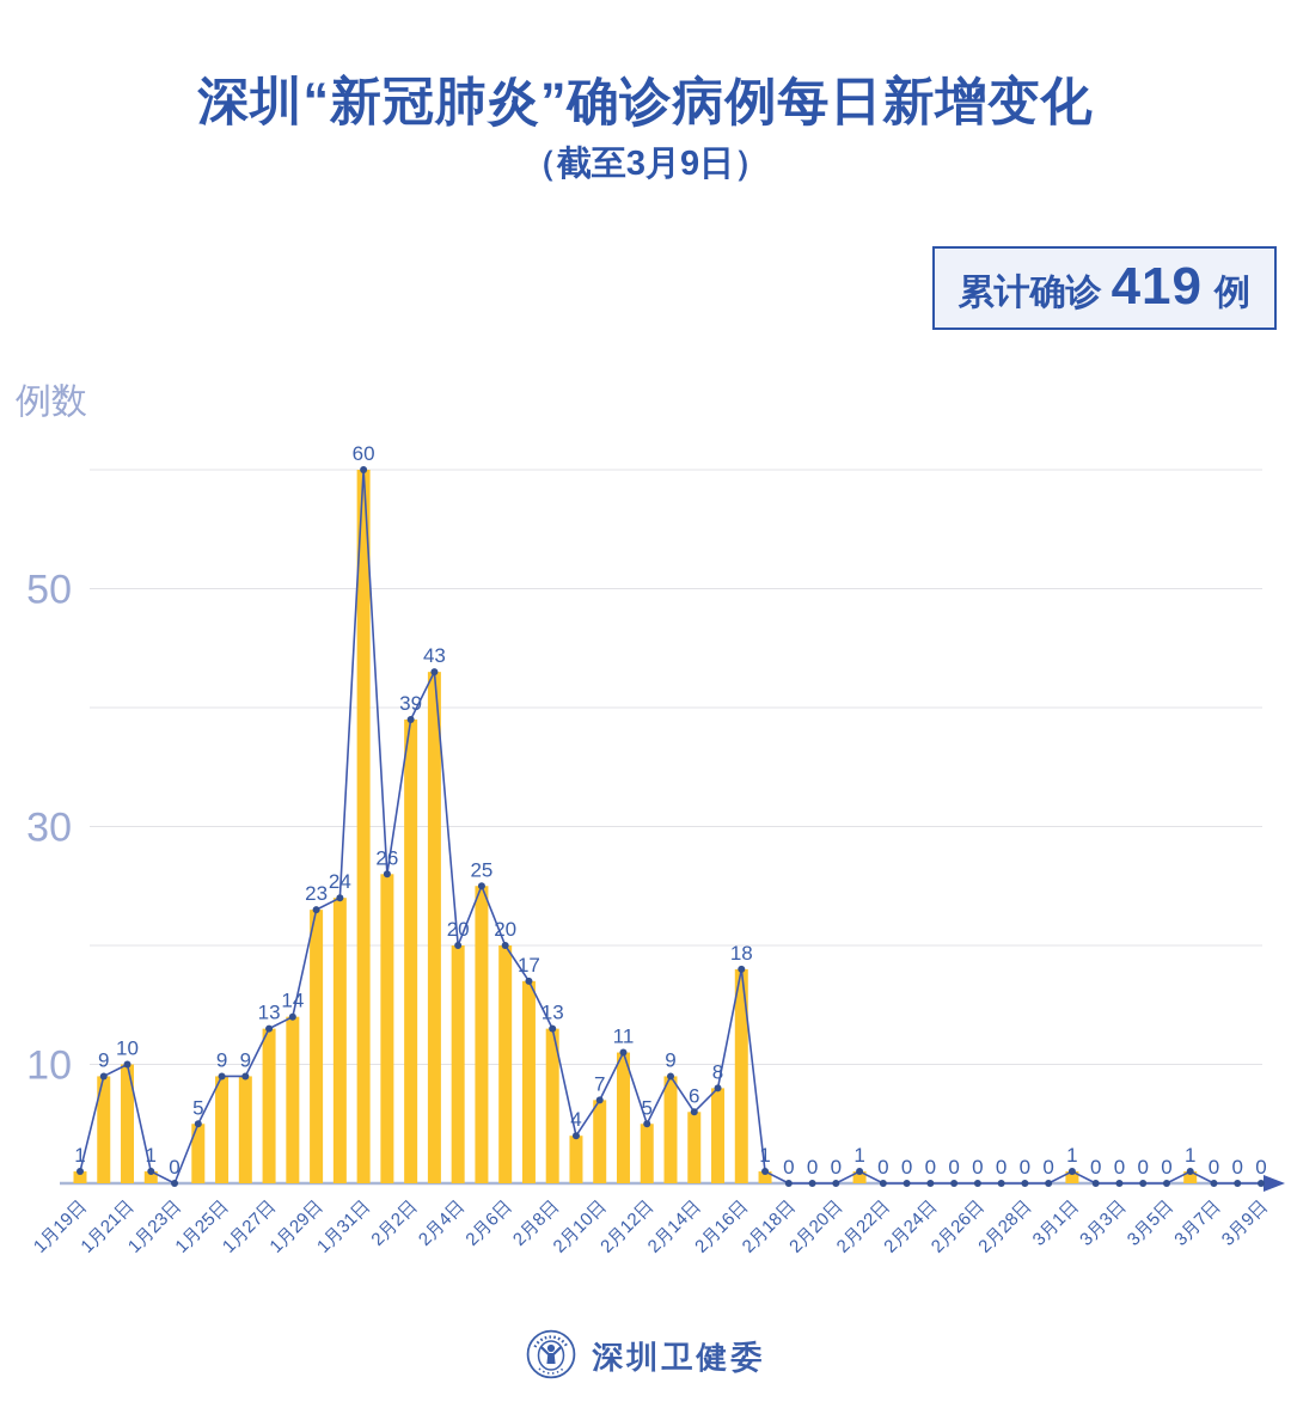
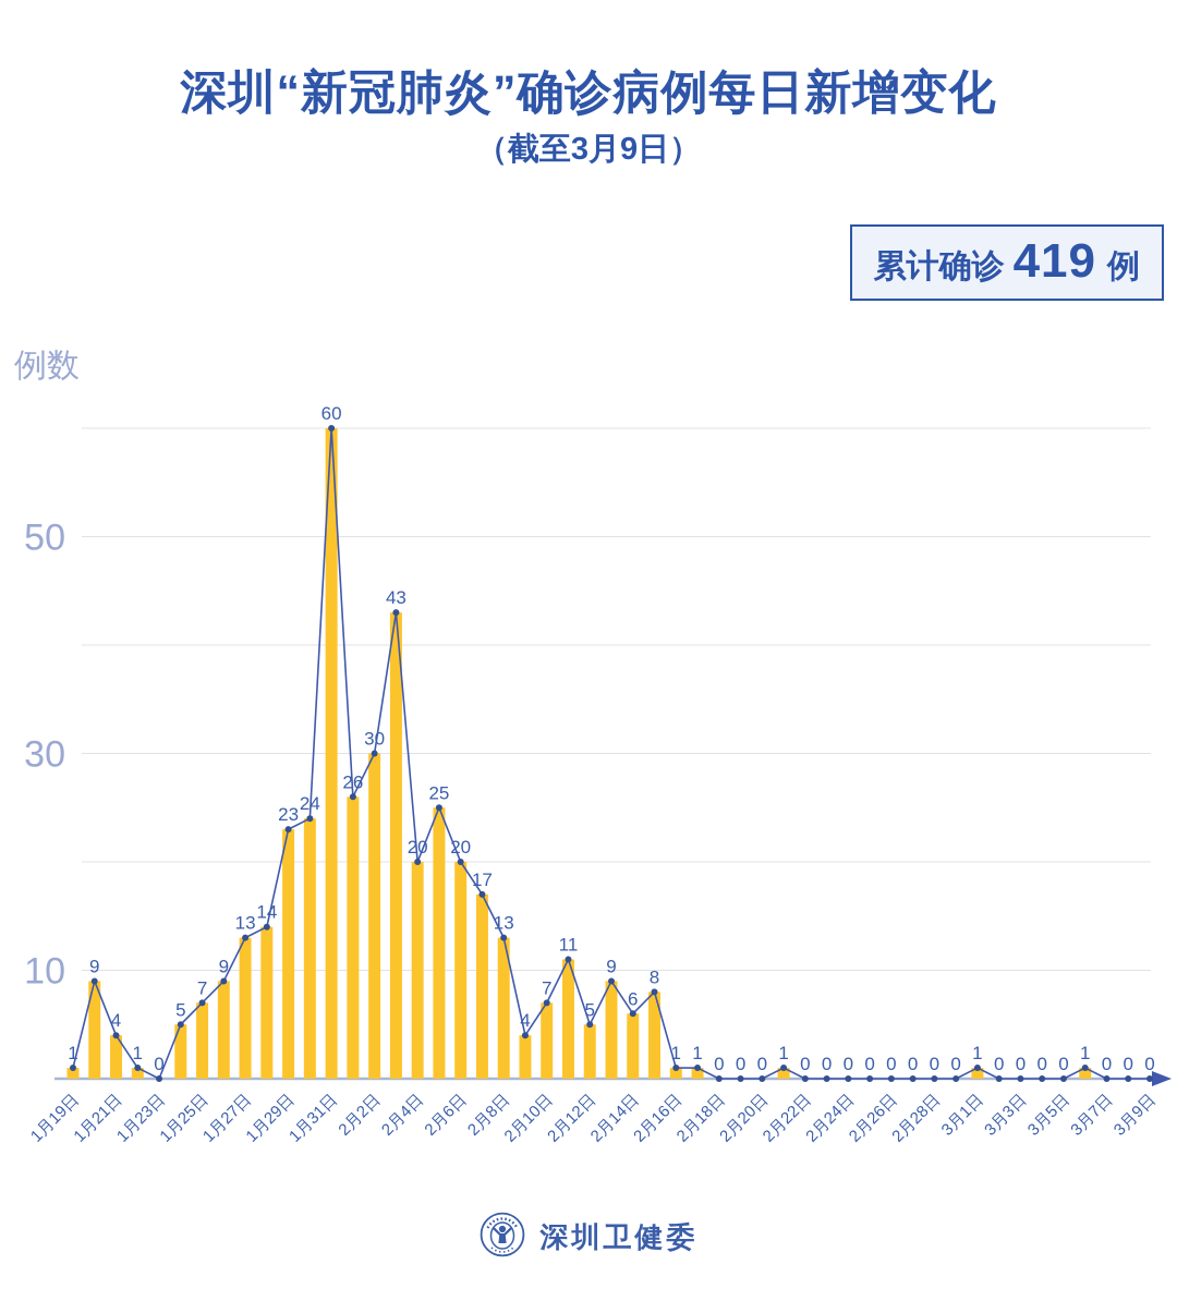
1月21日: 10 -> 4
1月25日: 9 -> 7
2月2日: 39 -> 30
2月16日: 18 -> 1
